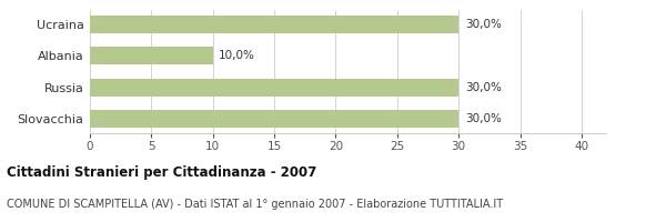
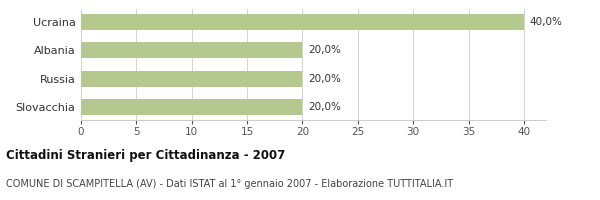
Ucraina: 30,0% -> 40,0%
Albania: 10,0% -> 20,0%
Russia: 30,0% -> 20,0%
Slovacchia: 30,0% -> 20,0%
